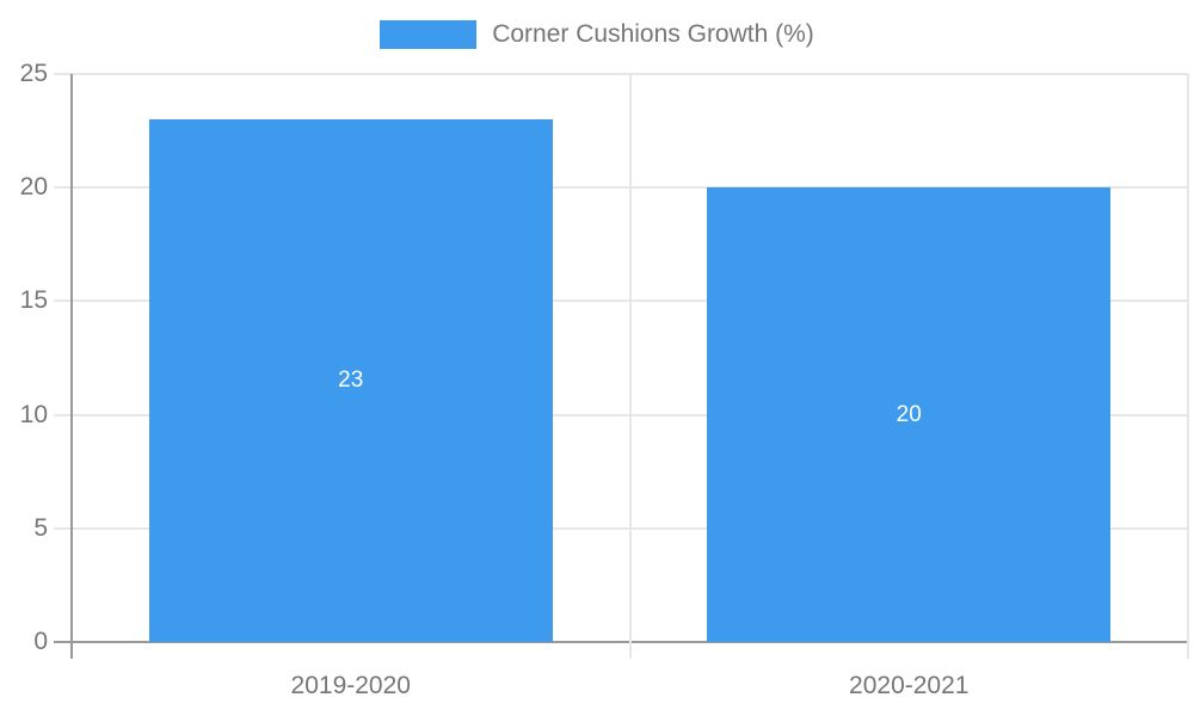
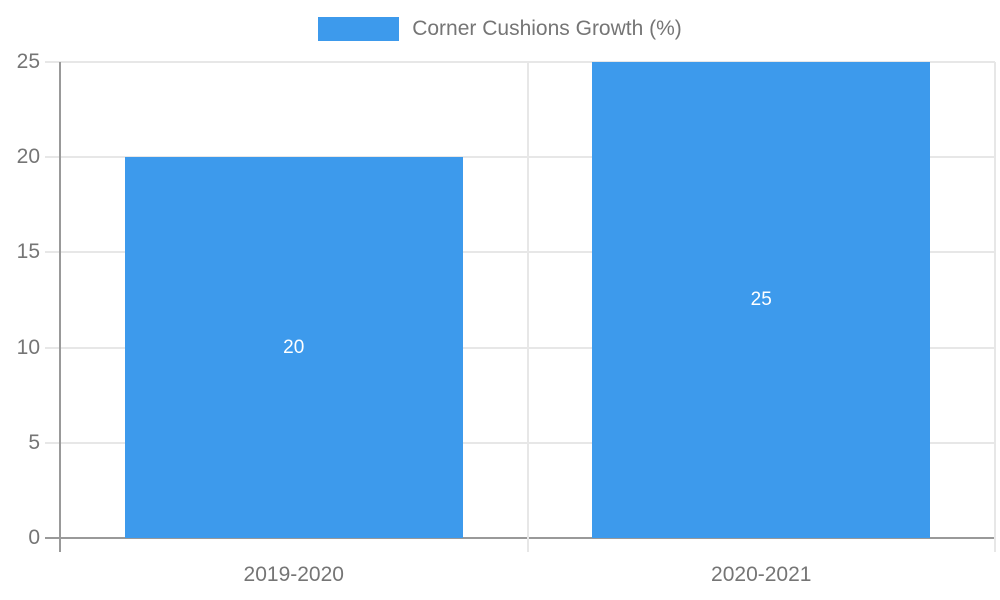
2019-2020: 23 -> 20
2020-2021: 20 -> 25
